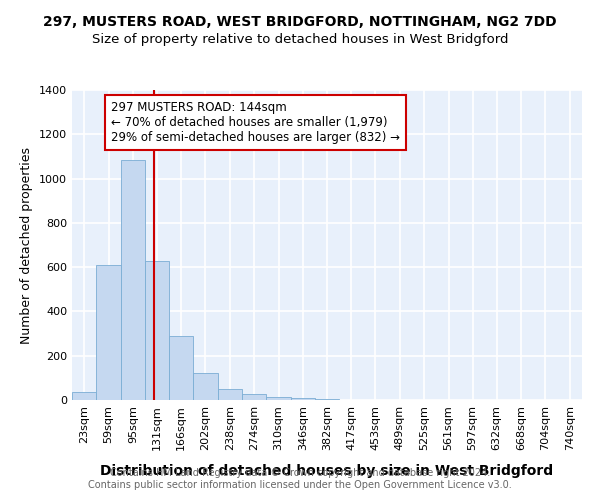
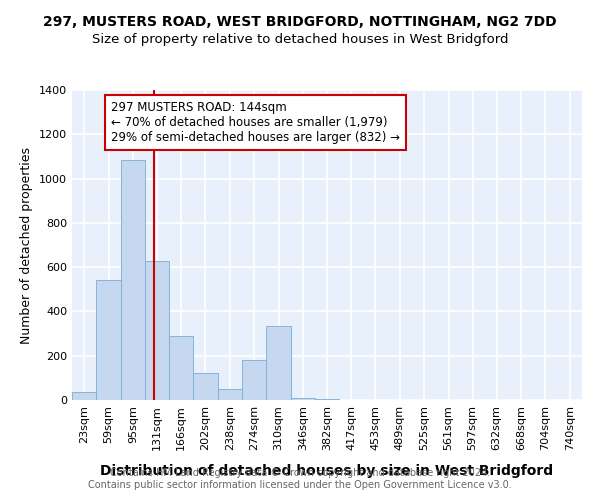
59sqm: 610 -> 540
274sqm: 25 -> 180
310sqm: 15 -> 335
